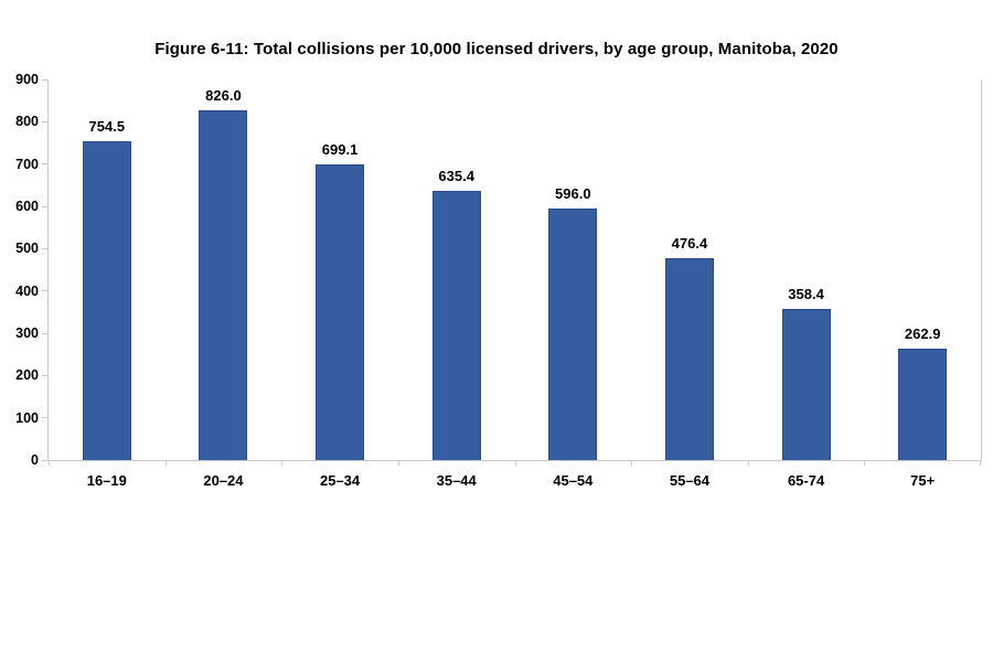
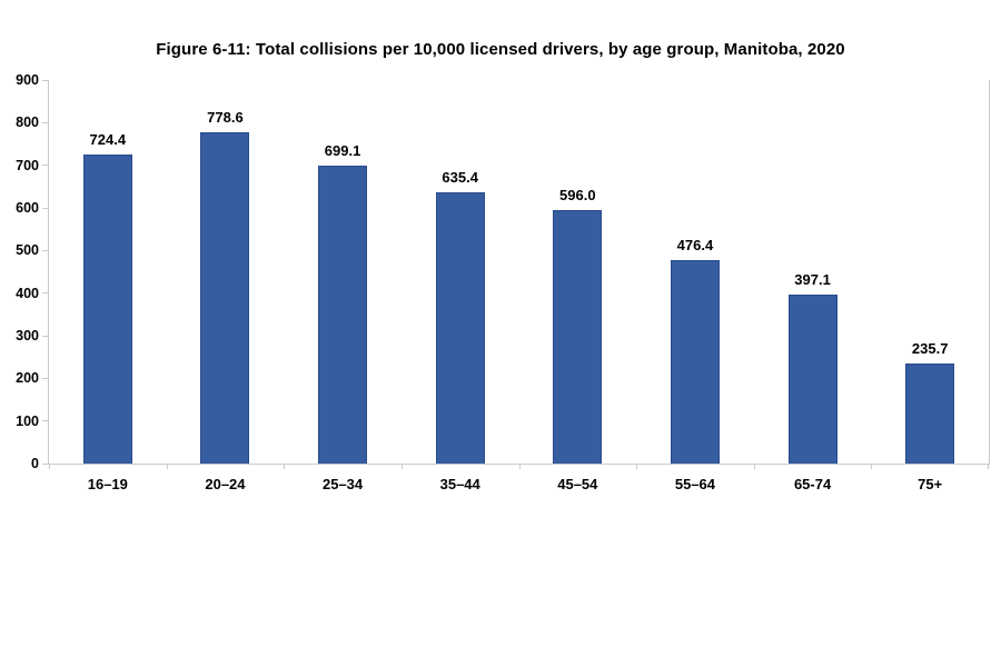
16–19: 754.5 -> 724.4
20–24: 826.0 -> 778.6
65-74: 358.4 -> 397.1
75+: 262.9 -> 235.7
